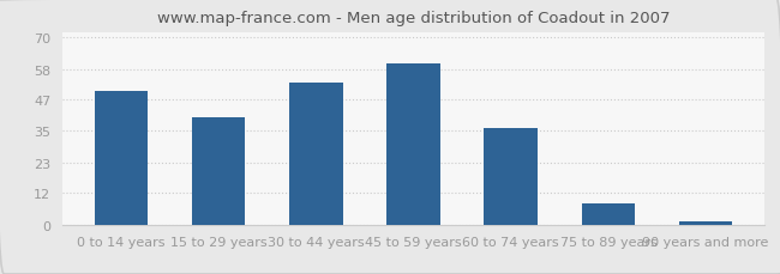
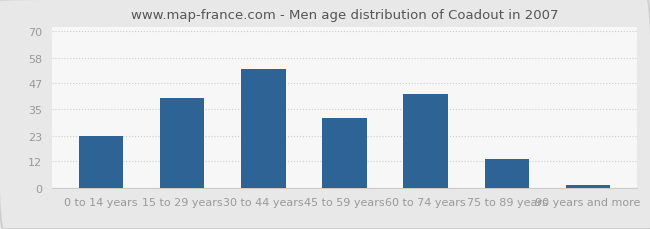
0 to 14 years: 50 -> 23
45 to 59 years: 60 -> 31
60 to 74 years: 36 -> 42
75 to 89 years: 8 -> 13
